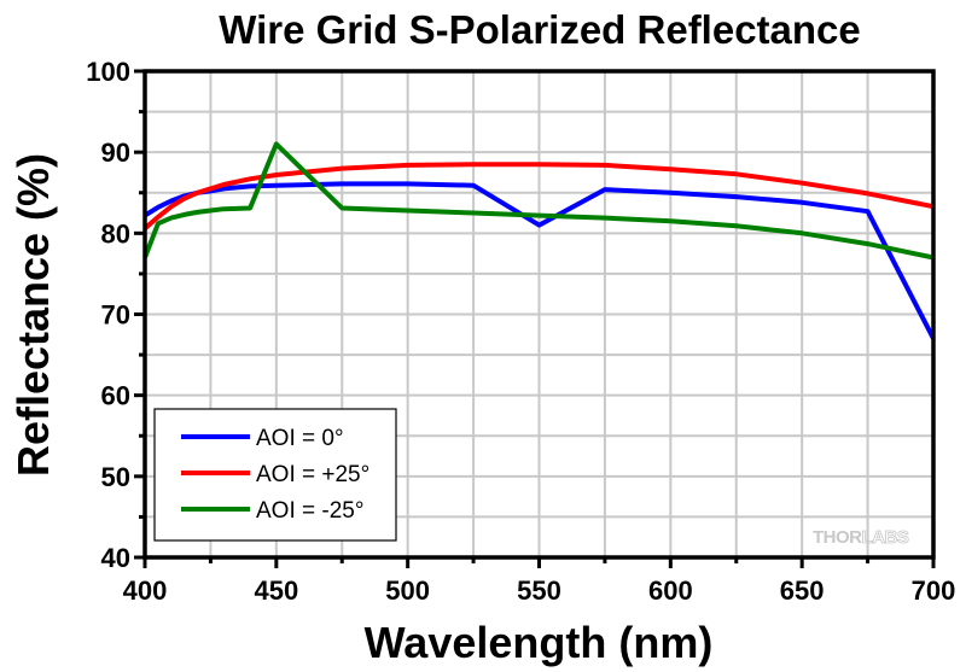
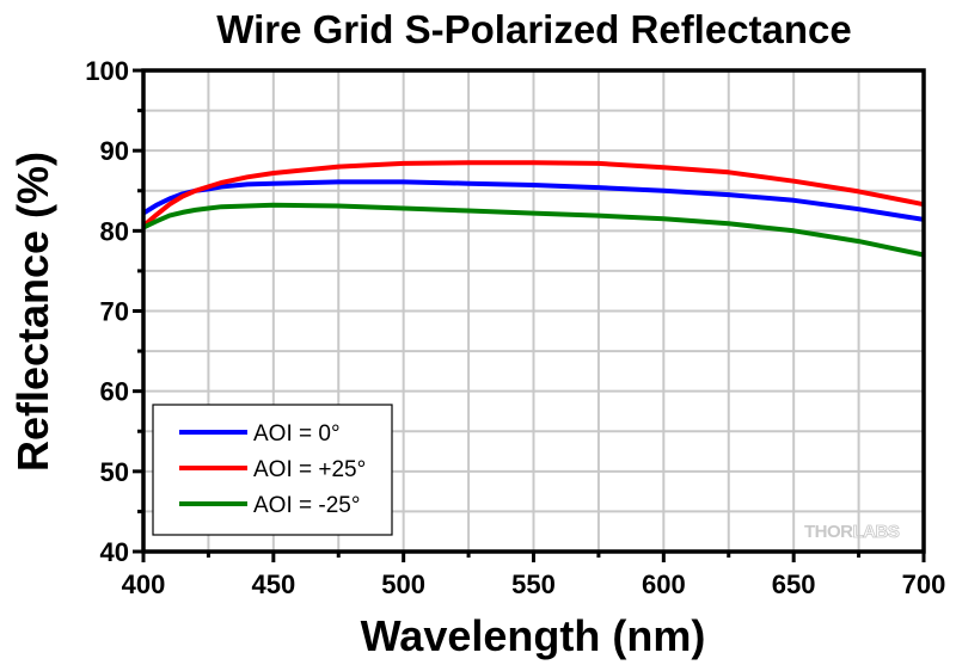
AOI = -25°/400: 77 -> 80
AOI = -25°/450: 91 -> 83
AOI = 0°/550: 81 -> 86
AOI = 0°/700: 67 -> 81
